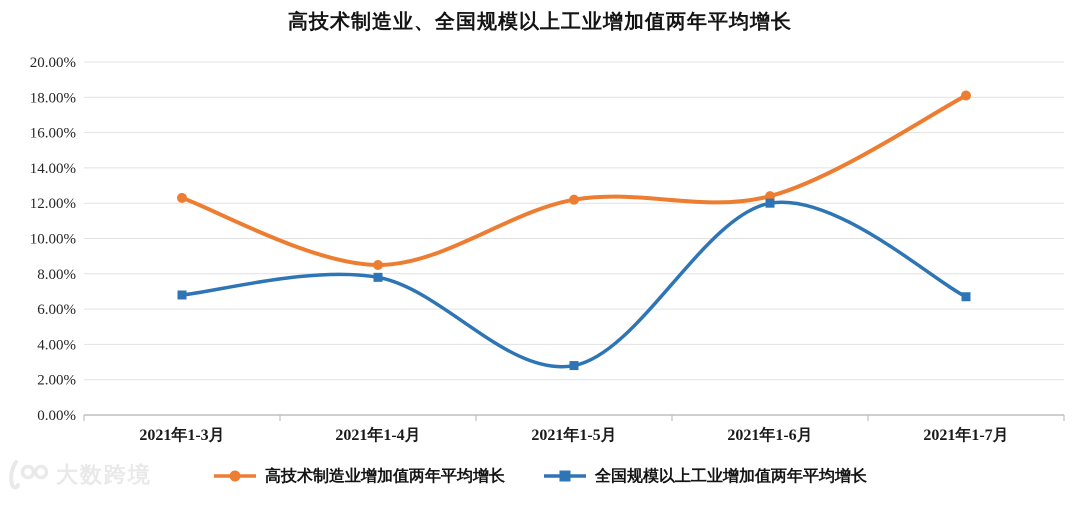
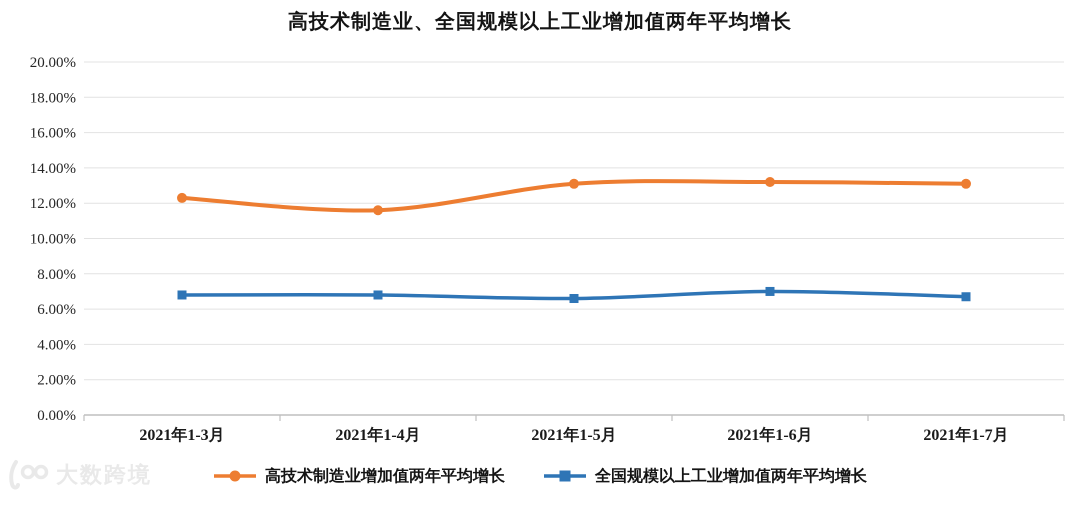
高技术制造业增加值两年平均增长/2021年1-4月: 8.5% -> 11.6%
全国规模以上工业增加值两年平均增长/2021年1-4月: 7.8% -> 6.8%
高技术制造业增加值两年平均增长/2021年1-5月: 12.2% -> 13.1%
全国规模以上工业增加值两年平均增长/2021年1-5月: 2.8% -> 6.6%
高技术制造业增加值两年平均增长/2021年1-6月: 12.4% -> 13.2%
全国规模以上工业增加值两年平均增长/2021年1-6月: 12.0% -> 7.0%
高技术制造业增加值两年平均增长/2021年1-7月: 18.1% -> 13.1%
